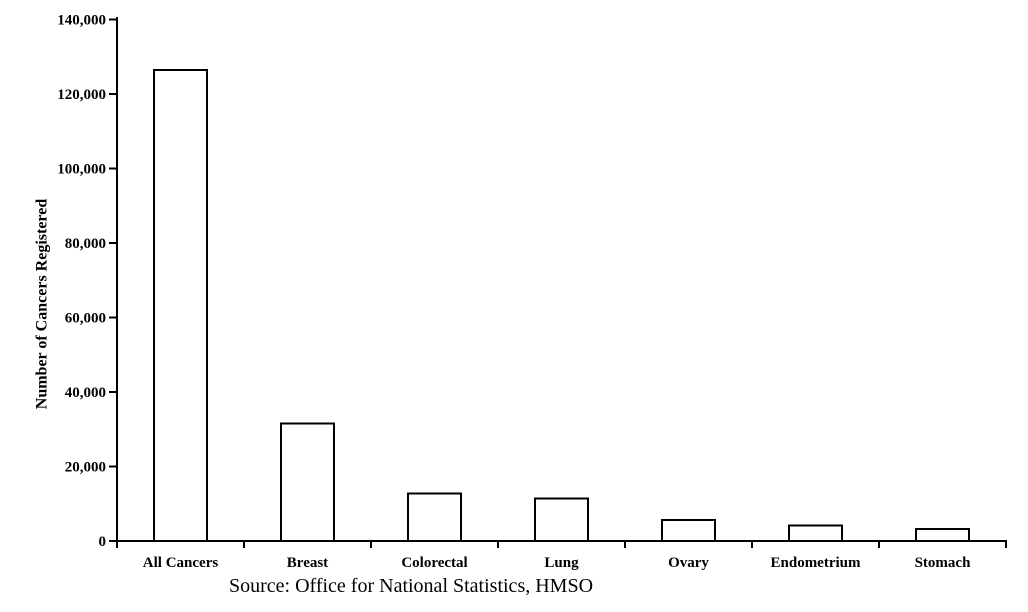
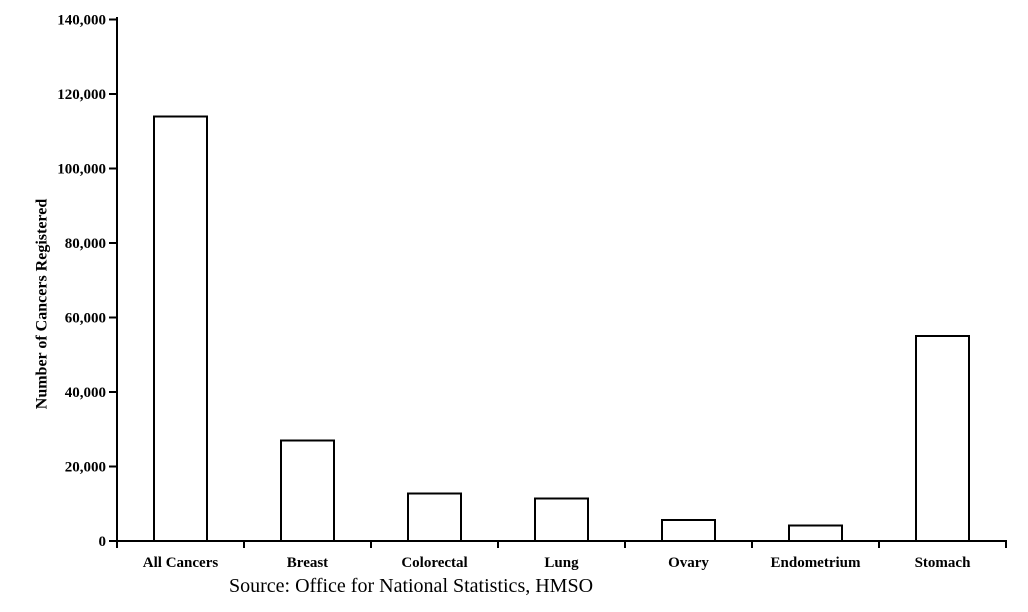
All Cancers: 126000 -> 114000
Breast: 32000 -> 27000
Stomach: 3000 -> 55000
